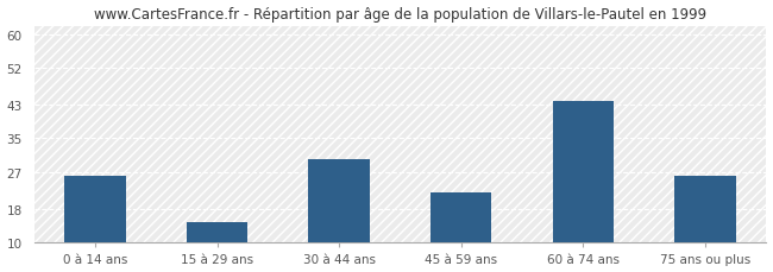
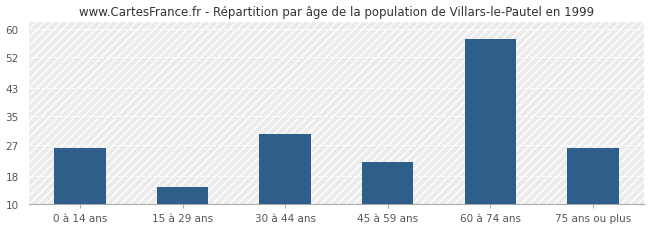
60 à 74 ans: 44 -> 57
